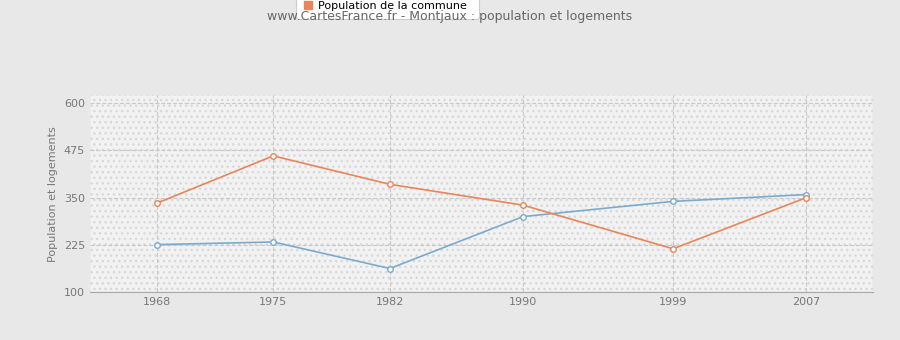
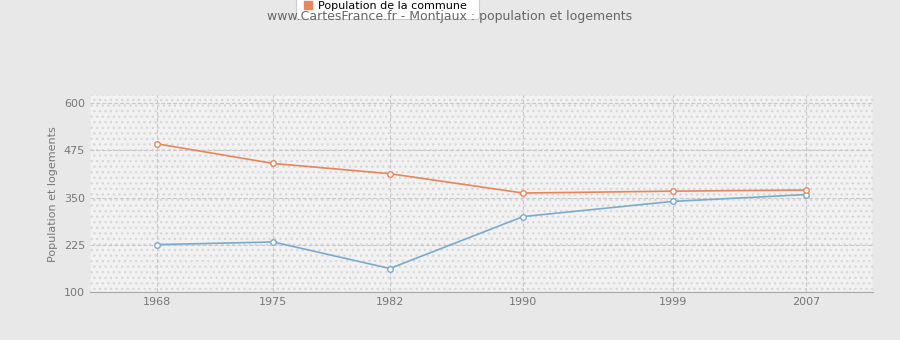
Population de la commune/1968: 335 -> 492
Population de la commune/1975: 460 -> 440
Population de la commune/1982: 385 -> 413
Population de la commune/1990: 330 -> 362
Population de la commune/1999: 215 -> 367
Population de la commune/2007: 350 -> 370
